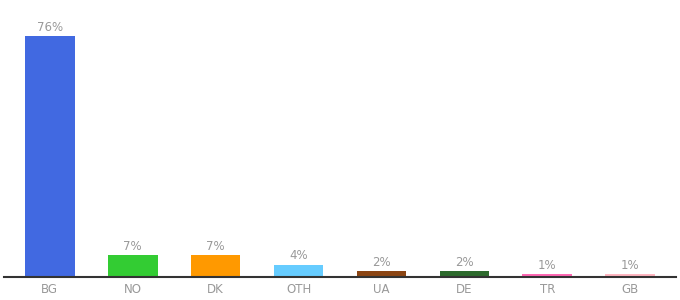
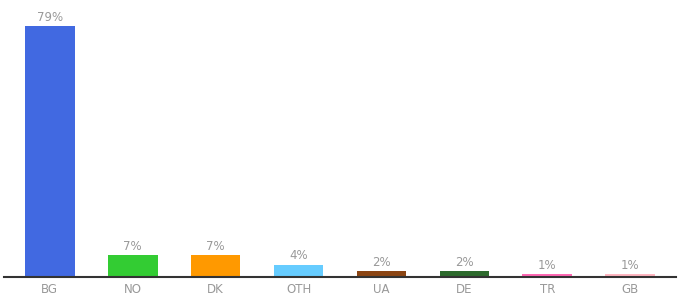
BG: 76% -> 79%
